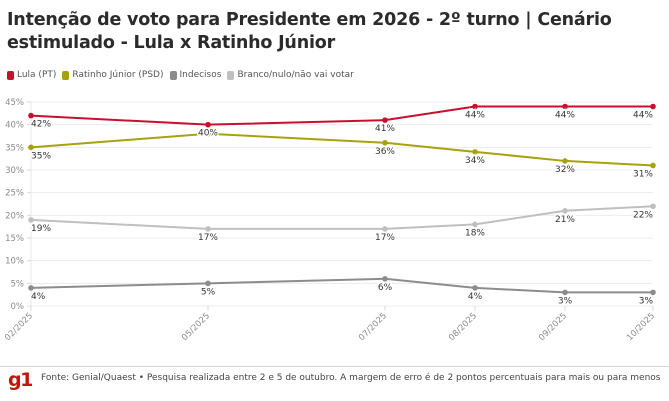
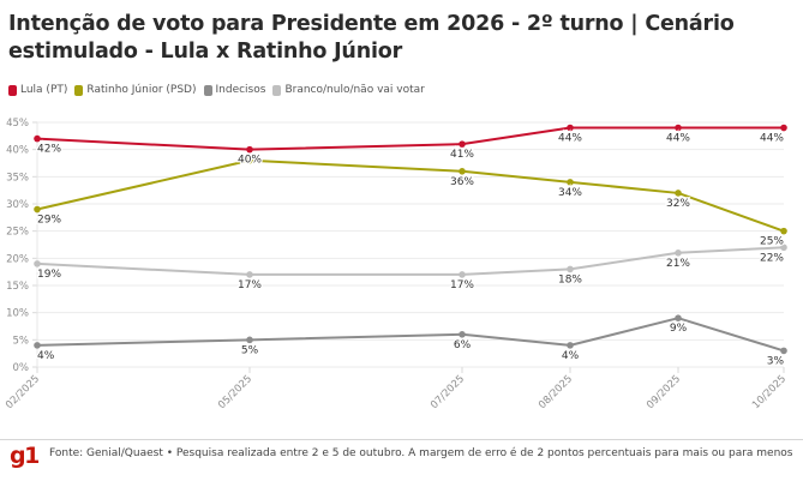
Ratinho Júnior (PSD)/02/2025: 35% -> 29%
Indecisos/09/2025: 3% -> 9%
Ratinho Júnior (PSD)/10/2025: 31% -> 25%
